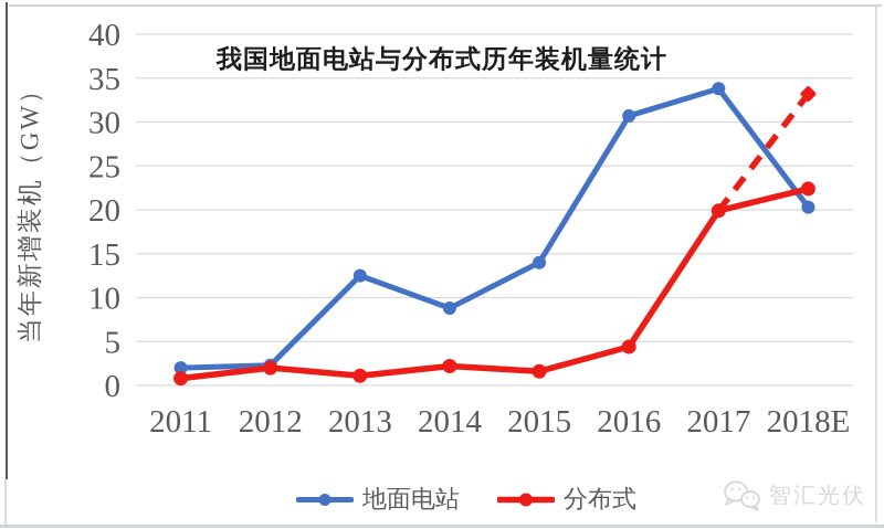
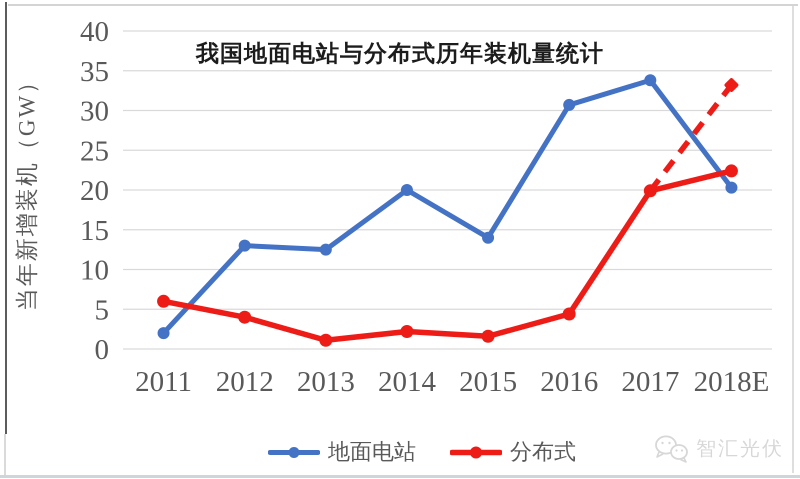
分布式/2011: 1 -> 6
地面电站/2012: 2 -> 13
分布式/2012: 2 -> 4
地面电站/2014: 9 -> 20
